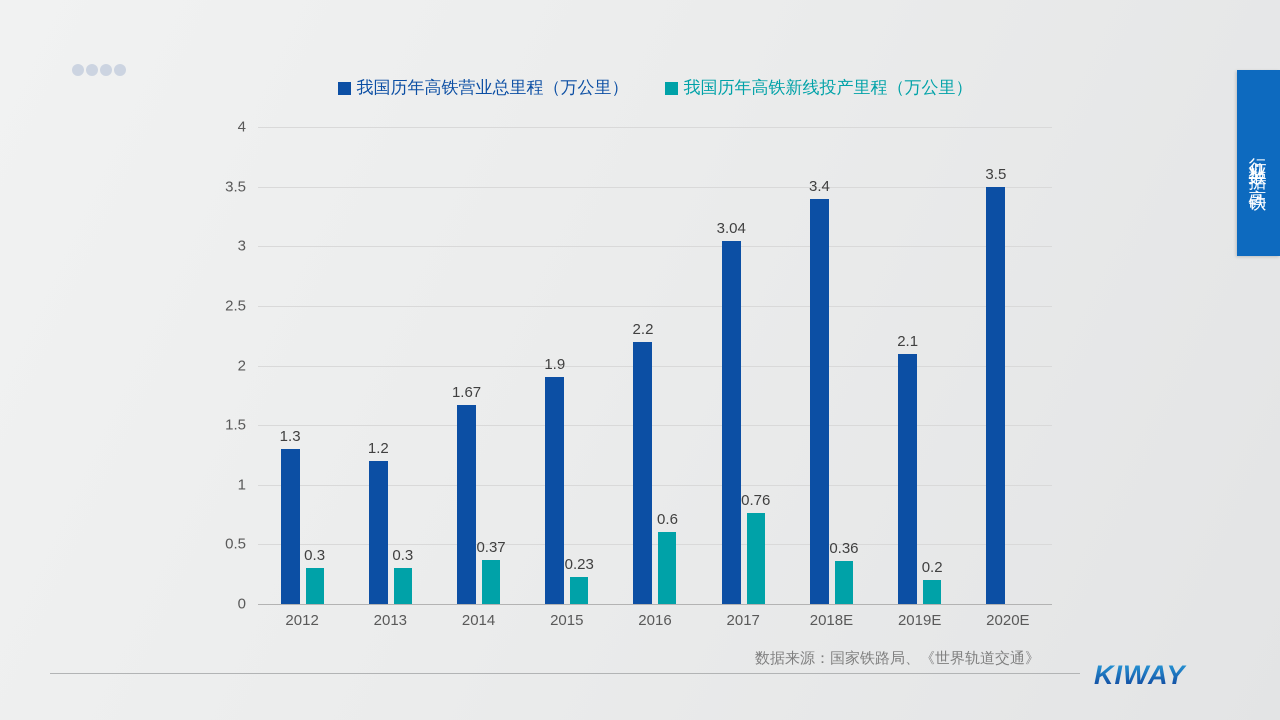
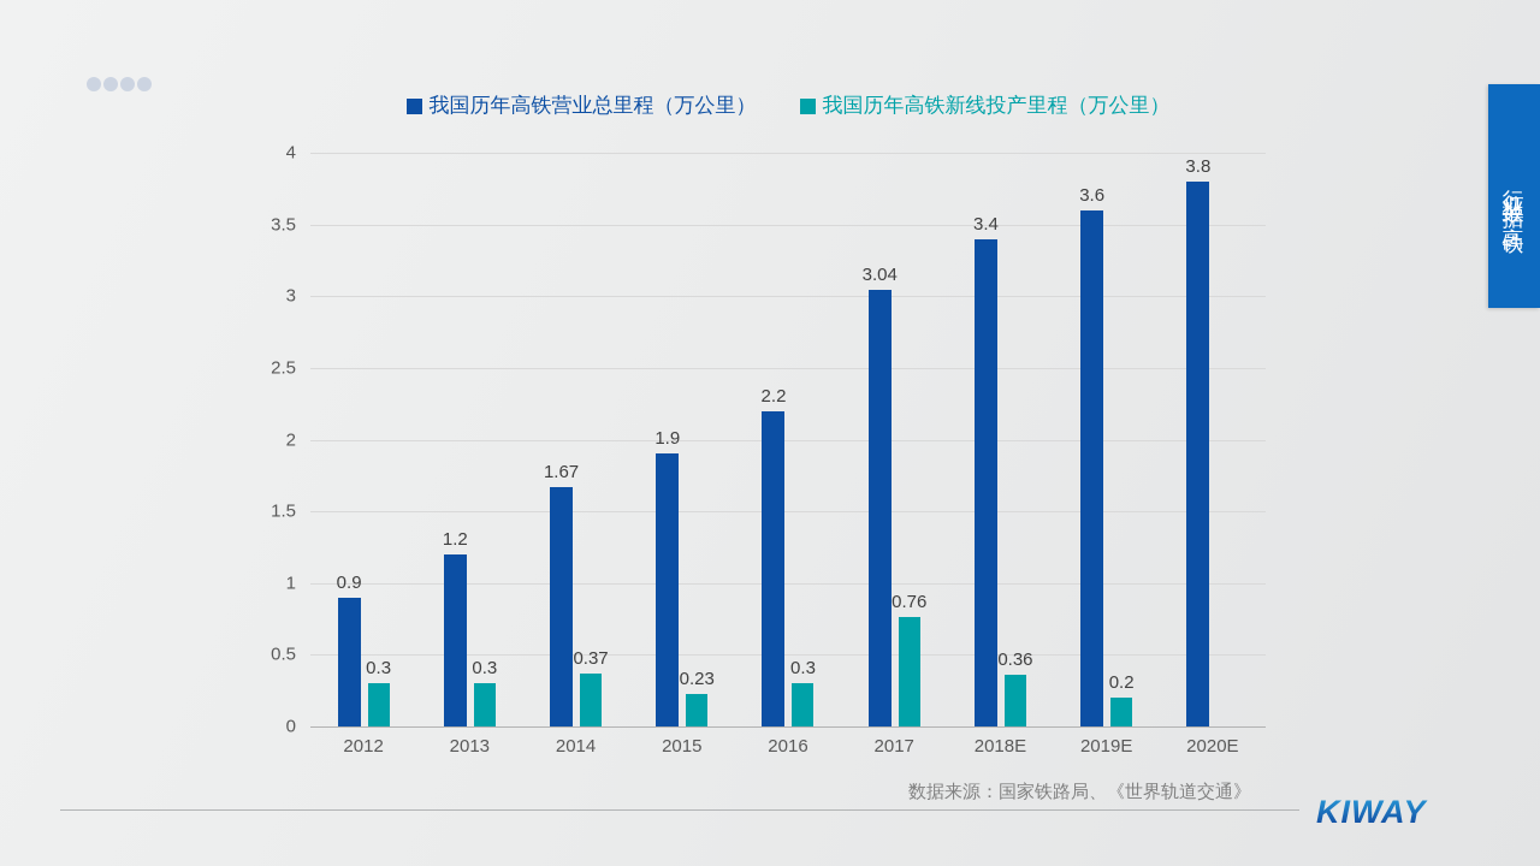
我国历年高铁营业总里程（万公里）/2012: 1.3 -> 0.9
我国历年高铁新线投产里程（万公里）/2016: 0.6 -> 0.3
我国历年高铁营业总里程（万公里）/2019E: 2.1 -> 3.6
我国历年高铁营业总里程（万公里）/2020E: 3.5 -> 3.8
